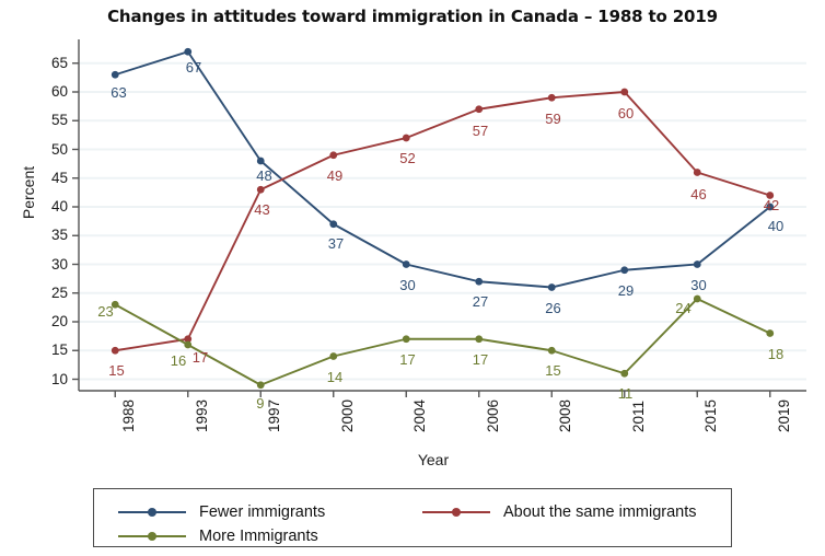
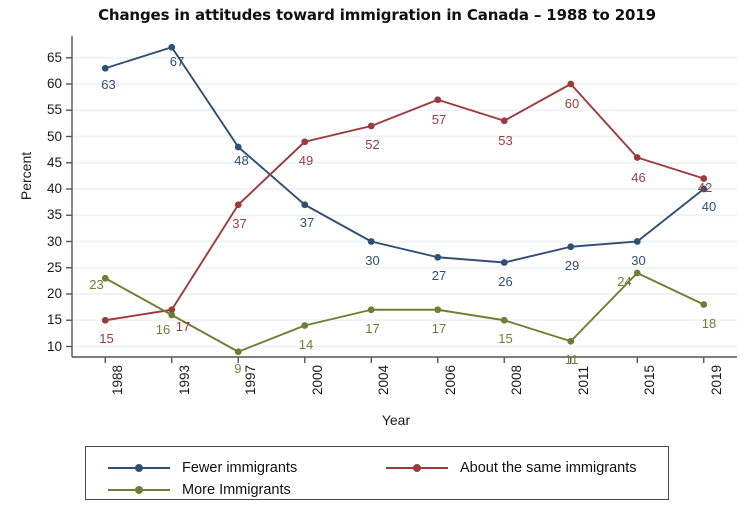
About the same immigrants/1997: 43 -> 37
About the same immigrants/2008: 59 -> 53
